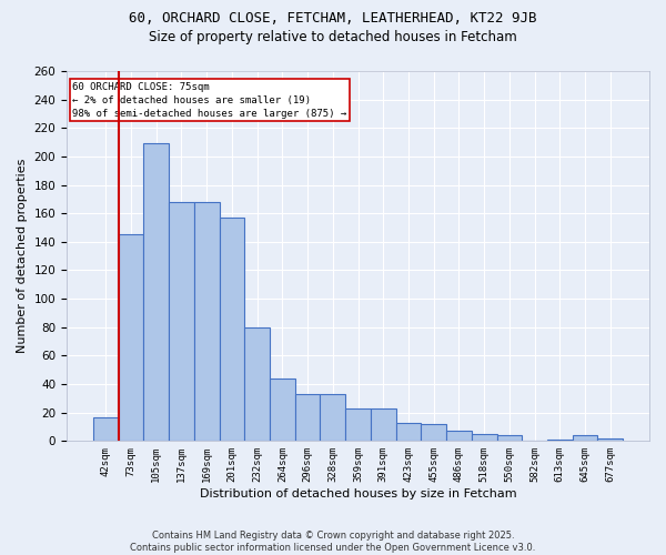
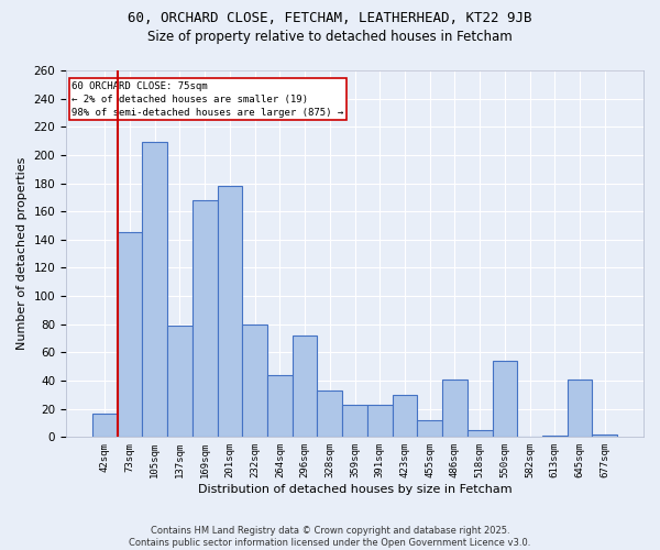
137sqm: 168 -> 79
201sqm: 157 -> 178
296sqm: 33 -> 72
423sqm: 13 -> 30
486sqm: 7 -> 41
550sqm: 4 -> 54
645sqm: 4 -> 41
